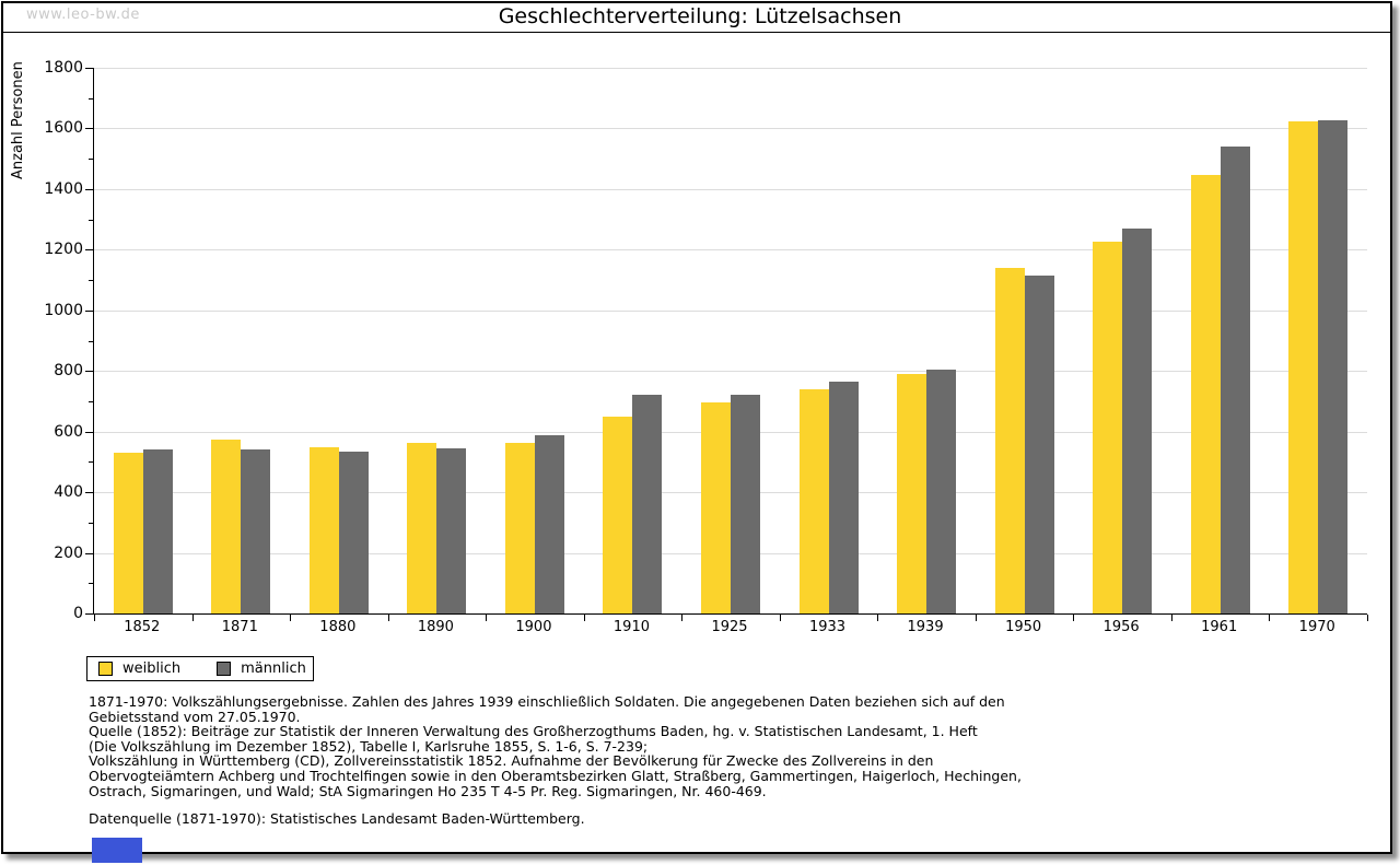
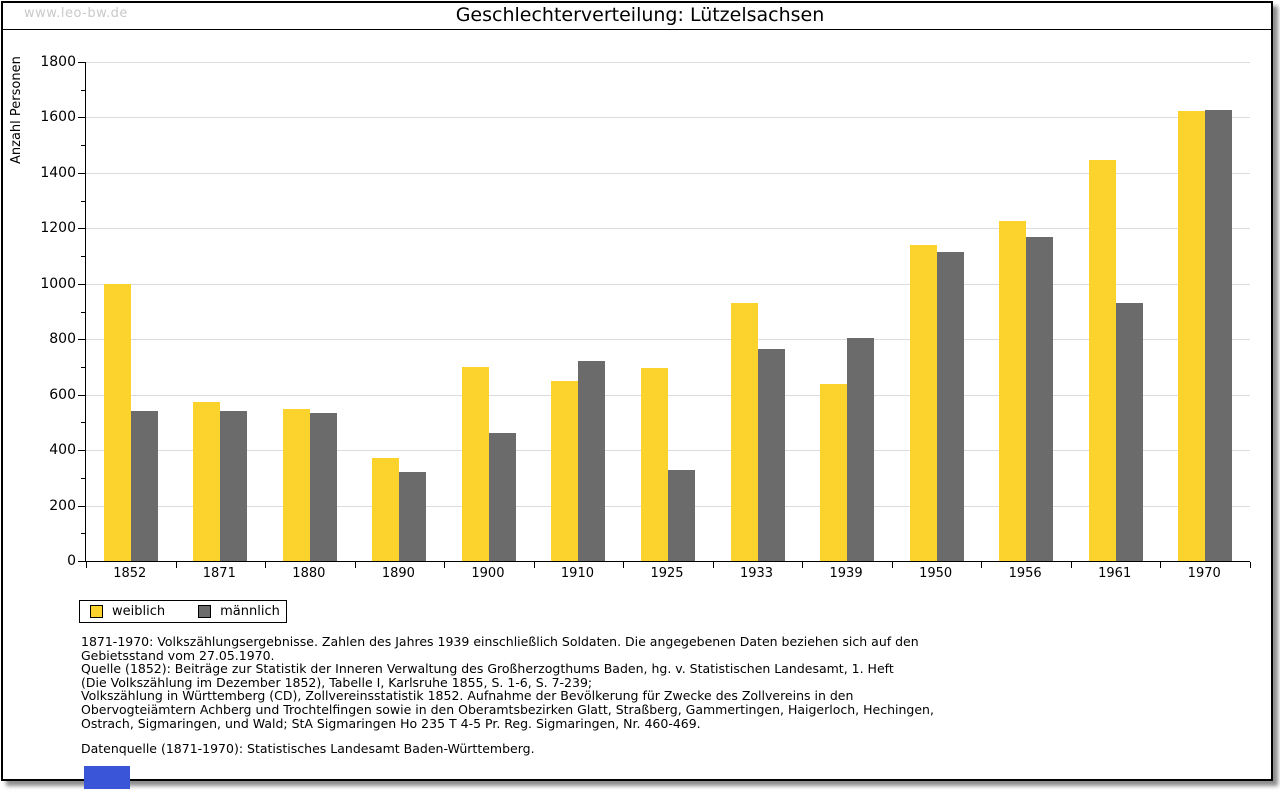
weiblich/1852: 530 -> 1000
weiblich/1890: 560 -> 370
männlich/1890: 540 -> 320
weiblich/1900: 560 -> 700
männlich/1900: 590 -> 460
männlich/1925: 720 -> 330
weiblich/1933: 740 -> 930
weiblich/1939: 790 -> 640
männlich/1956: 1270 -> 1170
männlich/1961: 1540 -> 930
